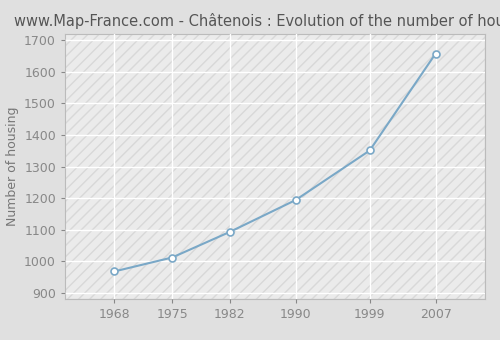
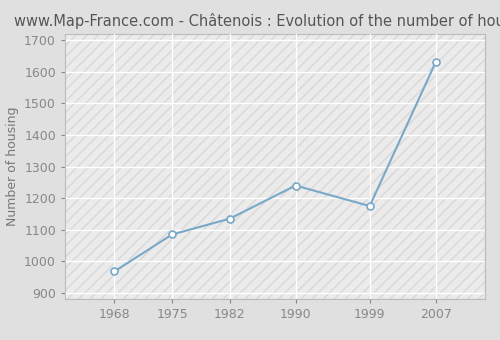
1975: 1012 -> 1085
1982: 1093 -> 1135
1990: 1194 -> 1240
1999: 1351 -> 1175
2007: 1658 -> 1630
